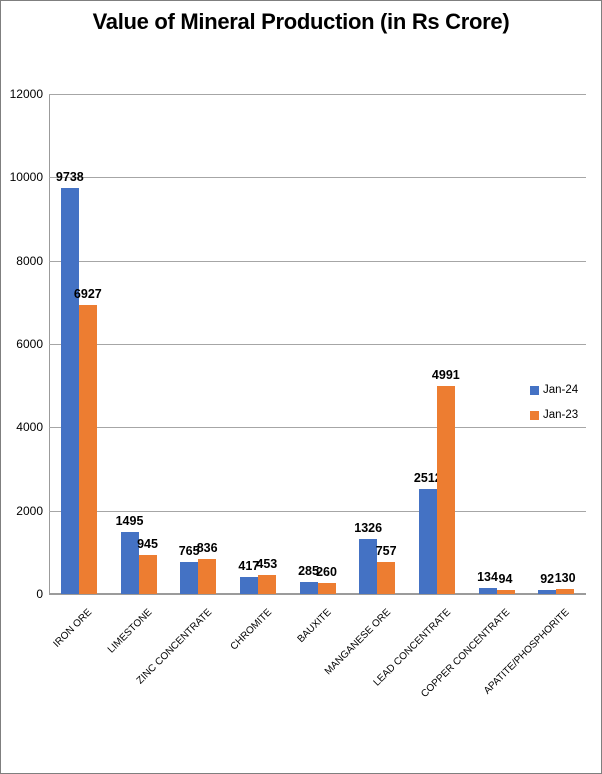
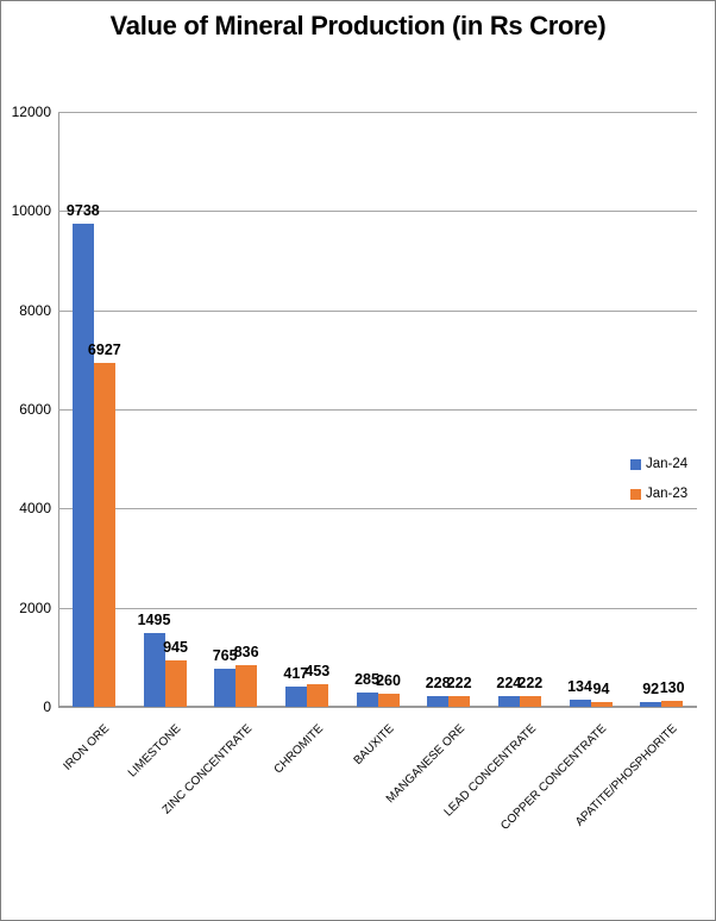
Jan-24/MANGANESE ORE: 1326 -> 228
Jan-23/MANGANESE ORE: 757 -> 222
Jan-24/LEAD CONCENTRATE: 2512 -> 224
Jan-23/LEAD CONCENTRATE: 4991 -> 222
